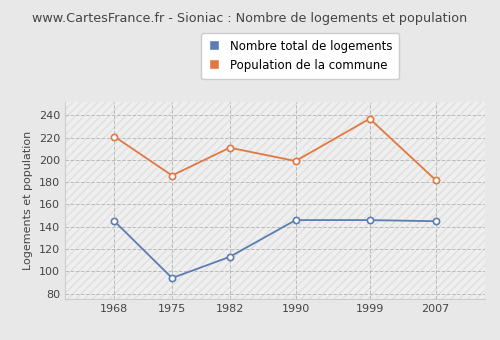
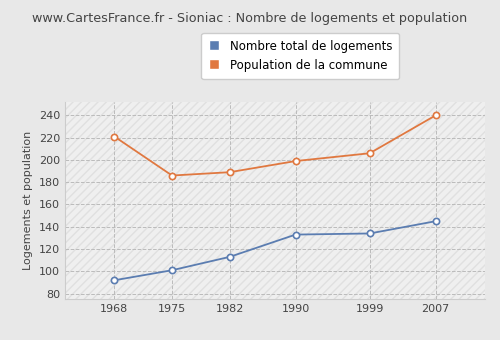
Nombre total de logements/1968: 145 -> 92
Nombre total de logements/1975: 94 -> 101
Population de la commune/1982: 211 -> 189
Nombre total de logements/1990: 146 -> 133
Nombre total de logements/1999: 146 -> 134
Population de la commune/1999: 237 -> 206
Population de la commune/2007: 182 -> 240
